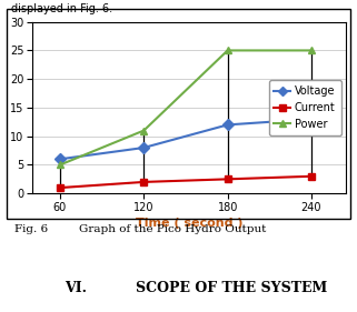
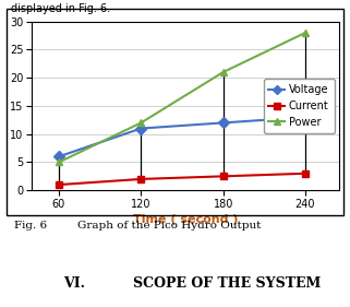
Voltage/120: 8 -> 11
Power/120: 11 -> 12
Power/180: 25 -> 21
Power/240: 25 -> 28
